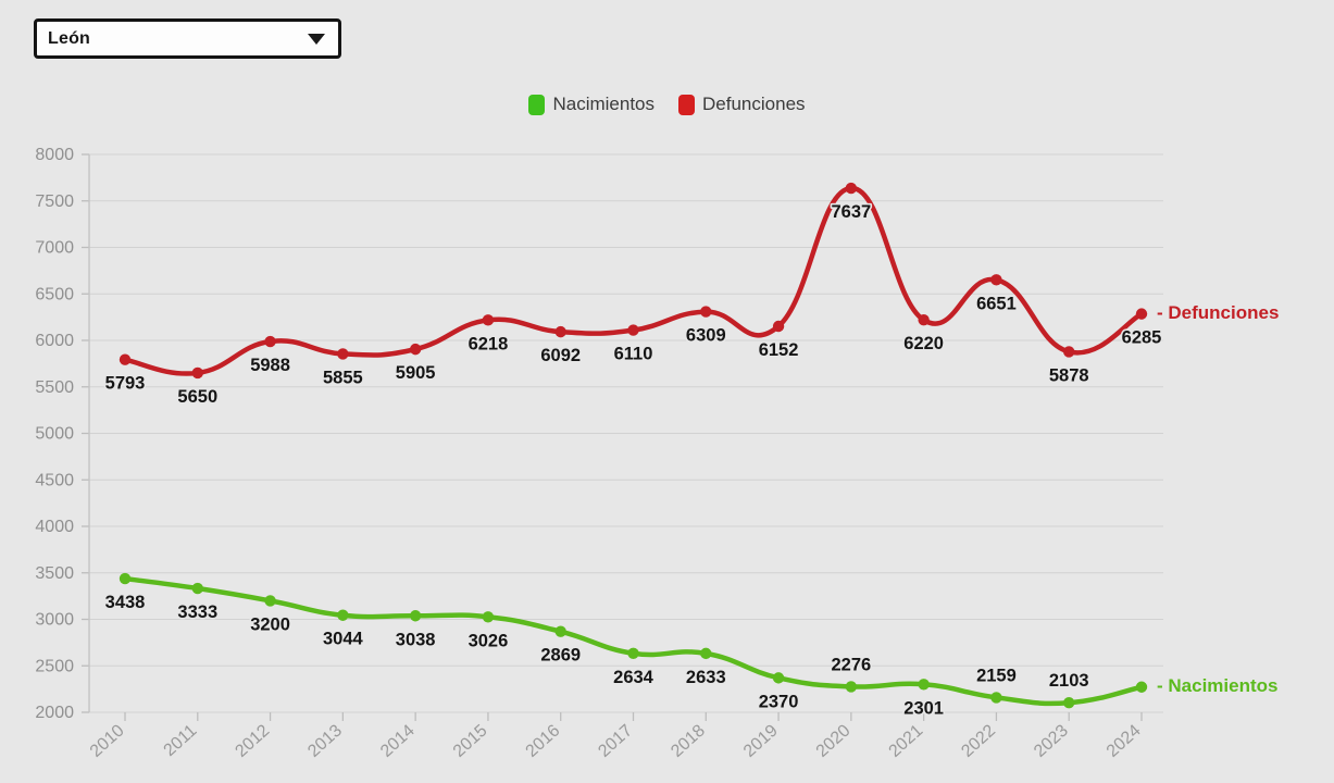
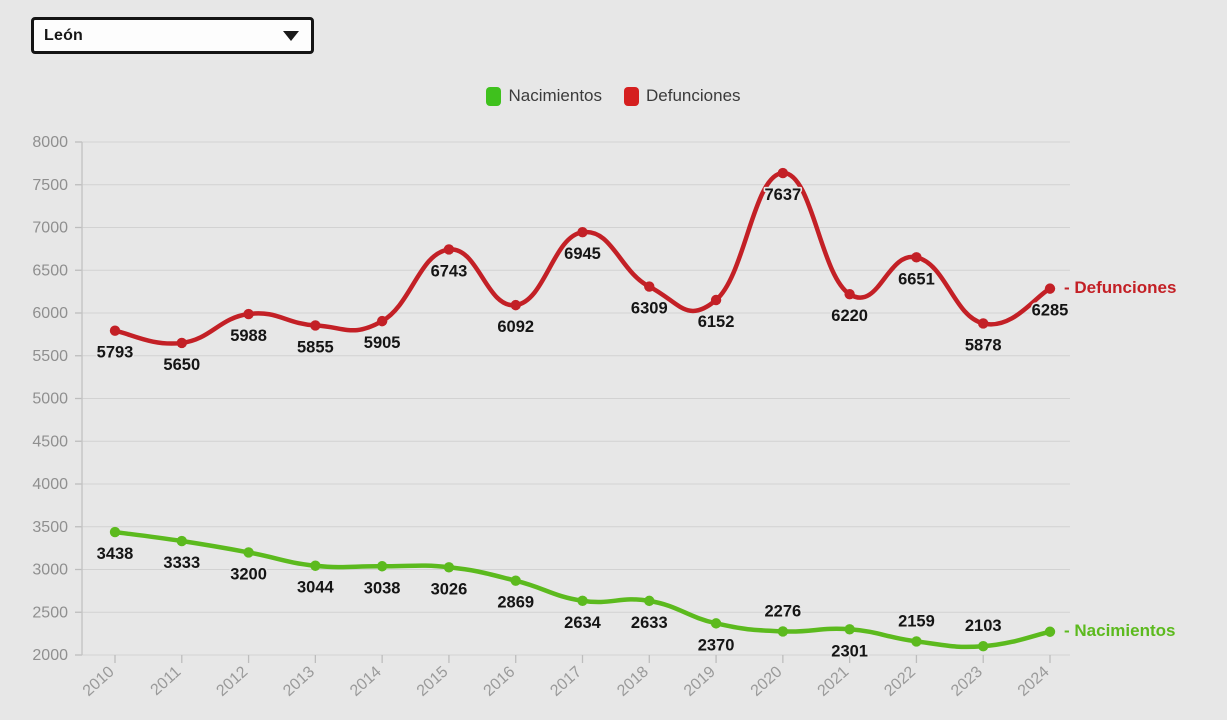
Defunciones/2015: 6218 -> 6743
Defunciones/2017: 6110 -> 6945
